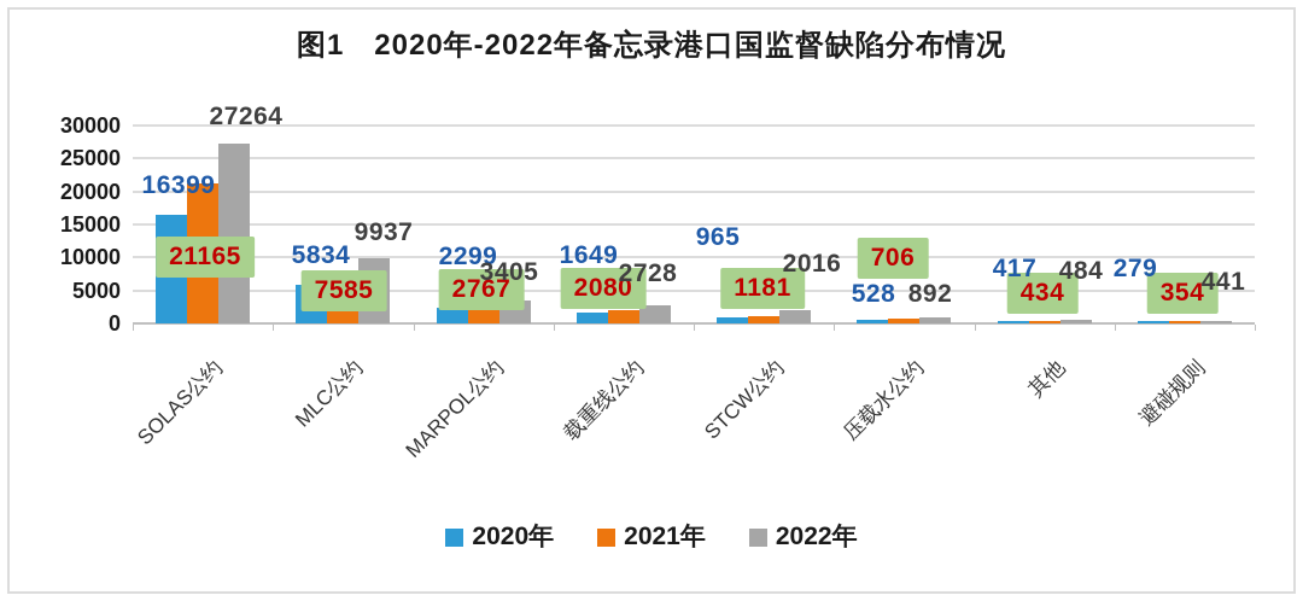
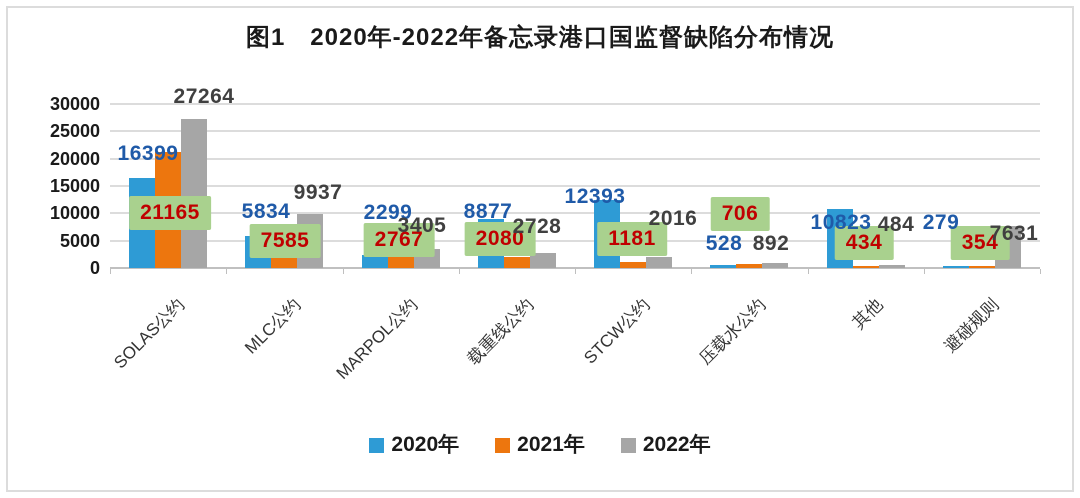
2020年/载重线公约: 1649 -> 8877
2020年/STCW公约: 965 -> 12393
2020年/其他: 417 -> 10823
2022年/避碰规则: 441 -> 7631
